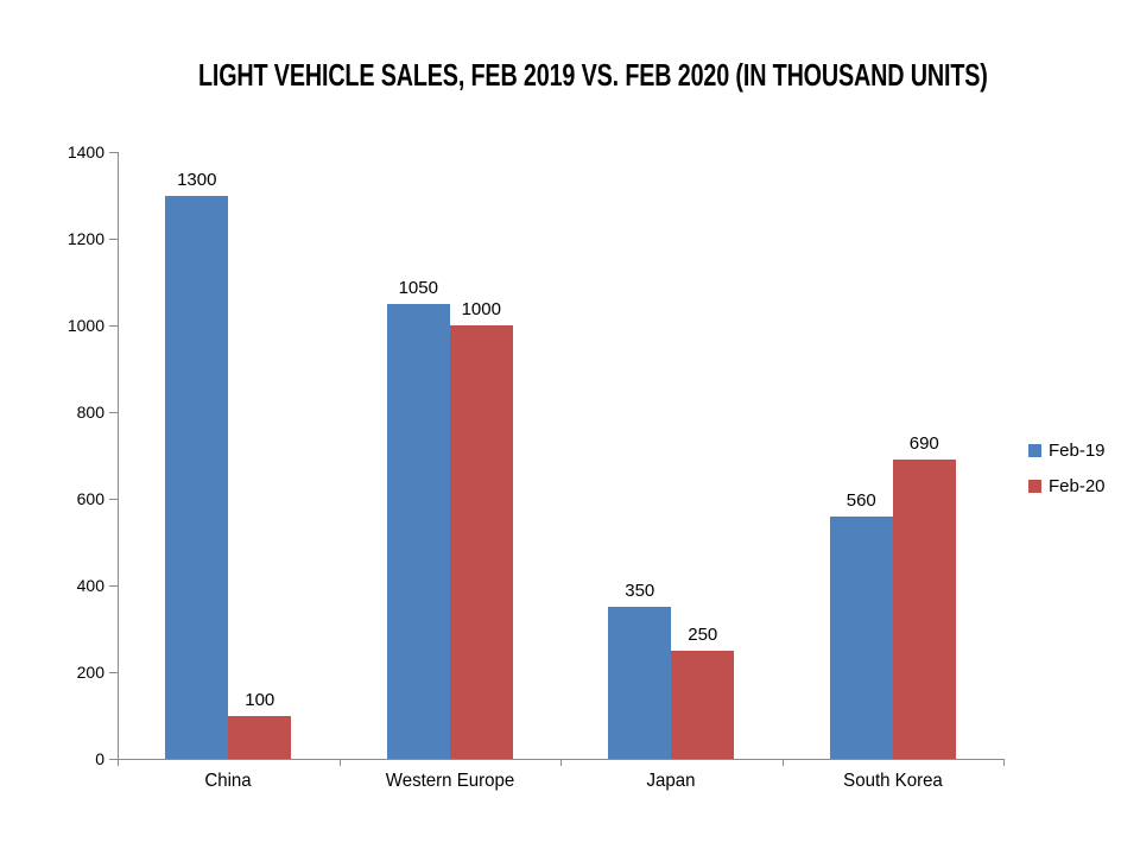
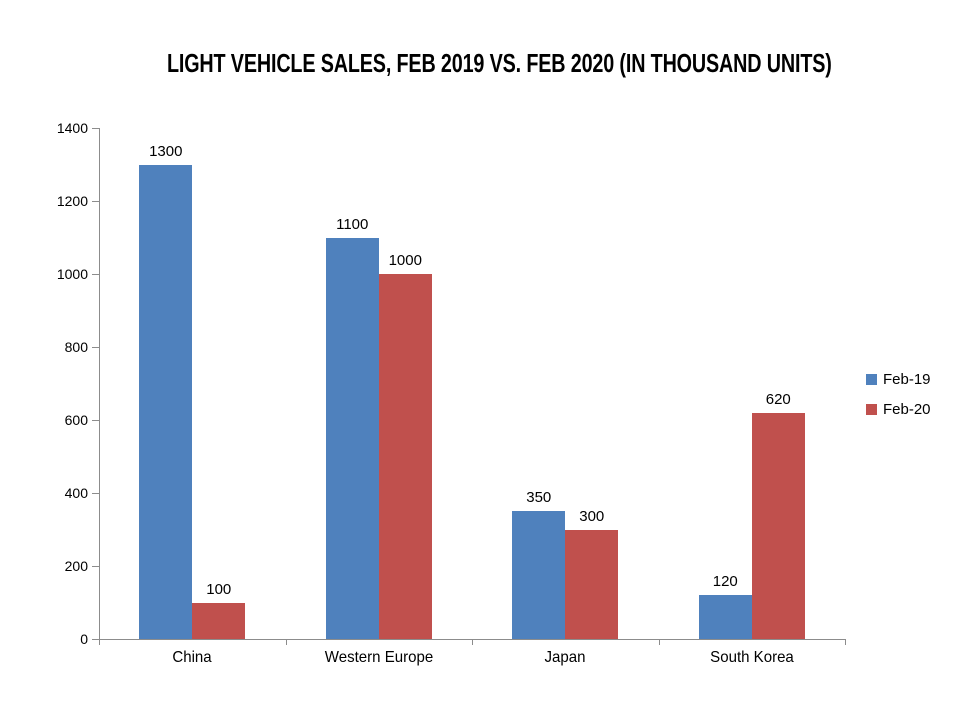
Feb-19/Western Europe: 1050 -> 1100
Feb-20/Japan: 250 -> 300
Feb-19/South Korea: 560 -> 120
Feb-20/South Korea: 690 -> 620
